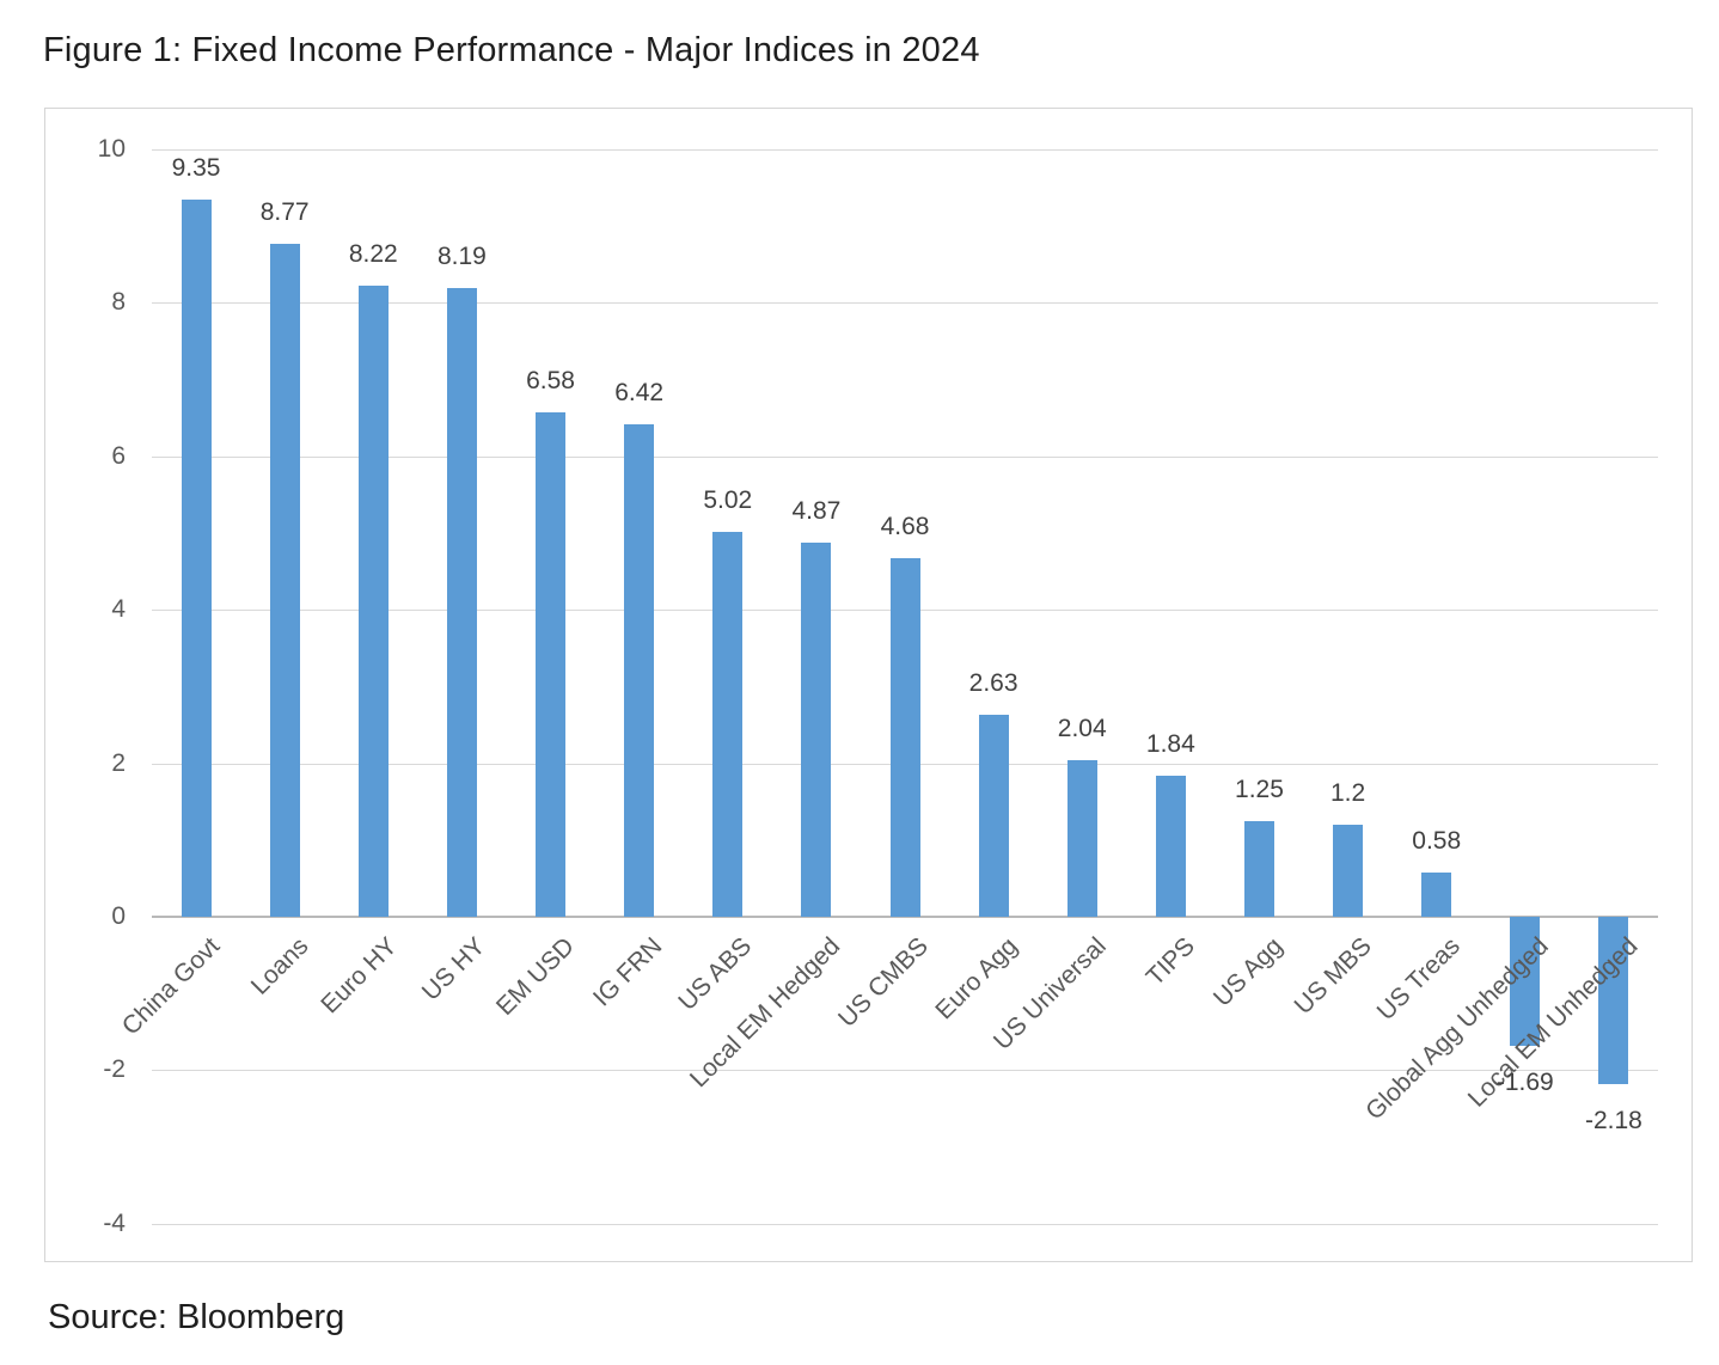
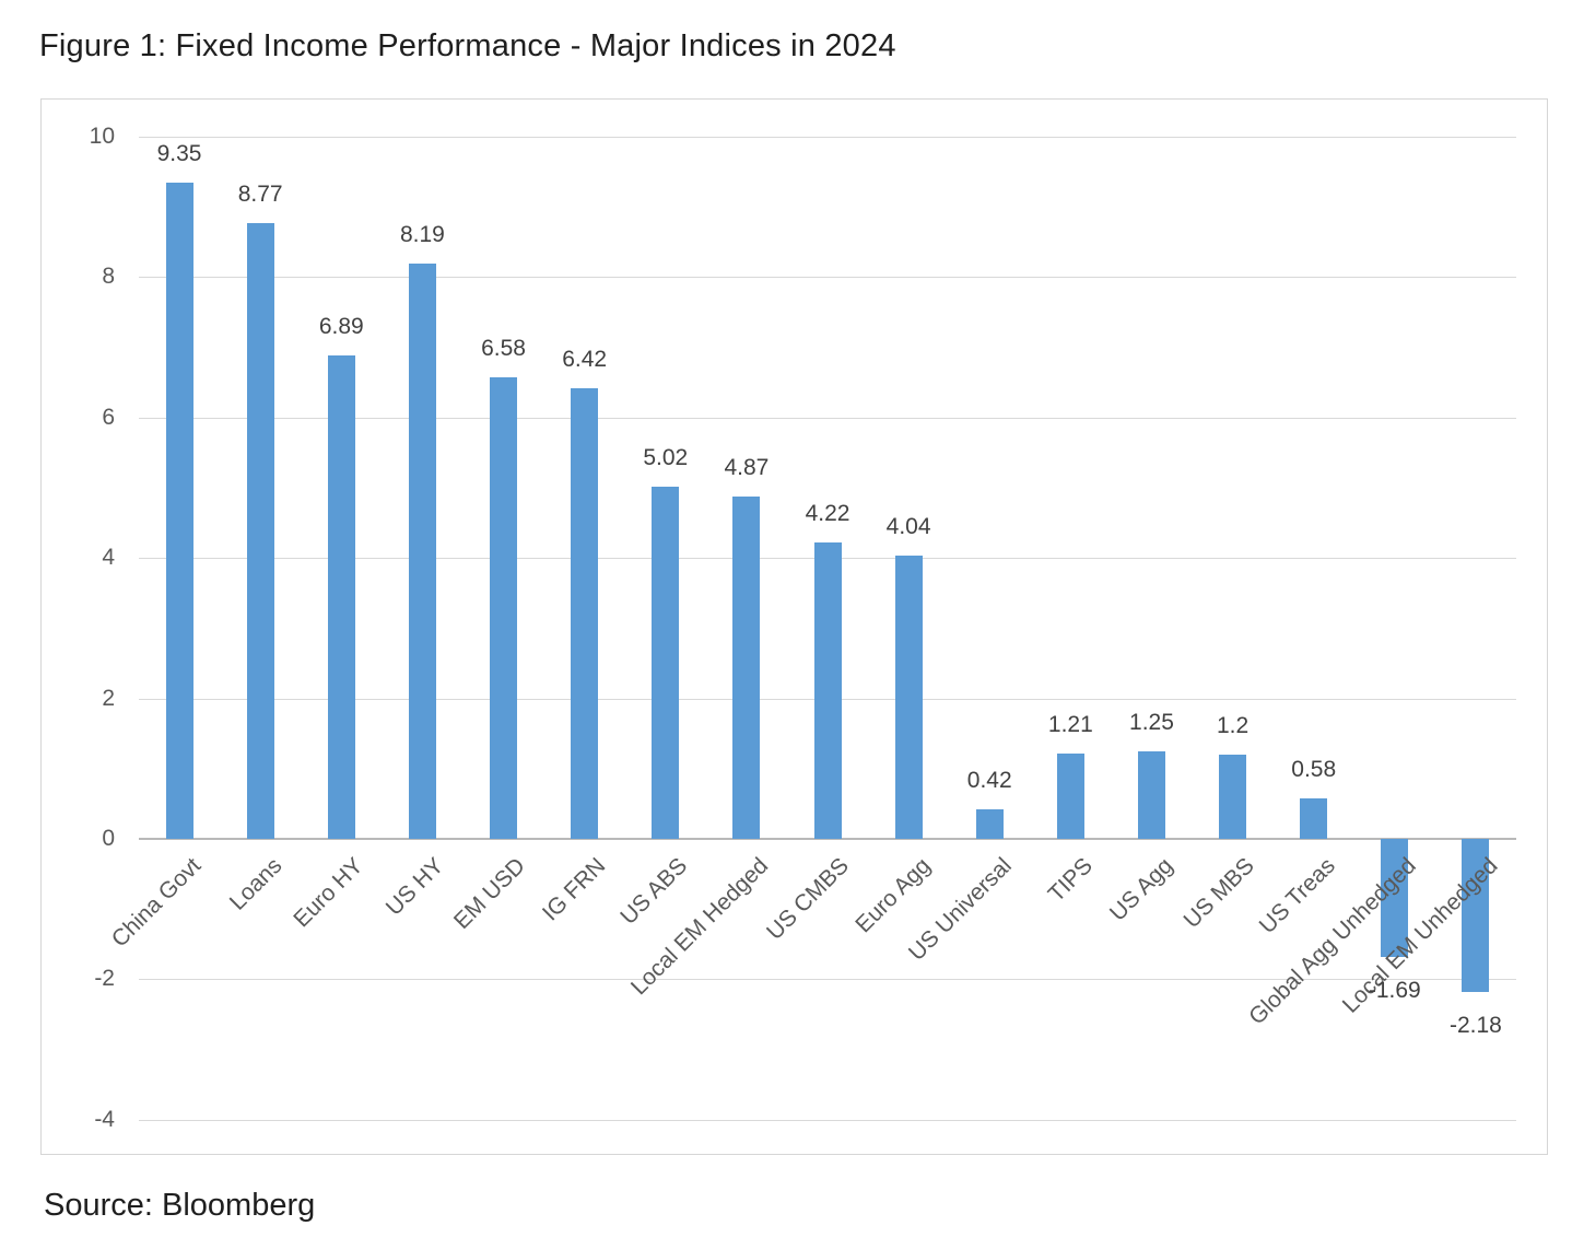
Euro HY: 8.22 -> 6.89
US CMBS: 4.68 -> 4.22
Euro Agg: 2.63 -> 4.04
US Universal: 2.04 -> 0.42
TIPS: 1.84 -> 1.21
